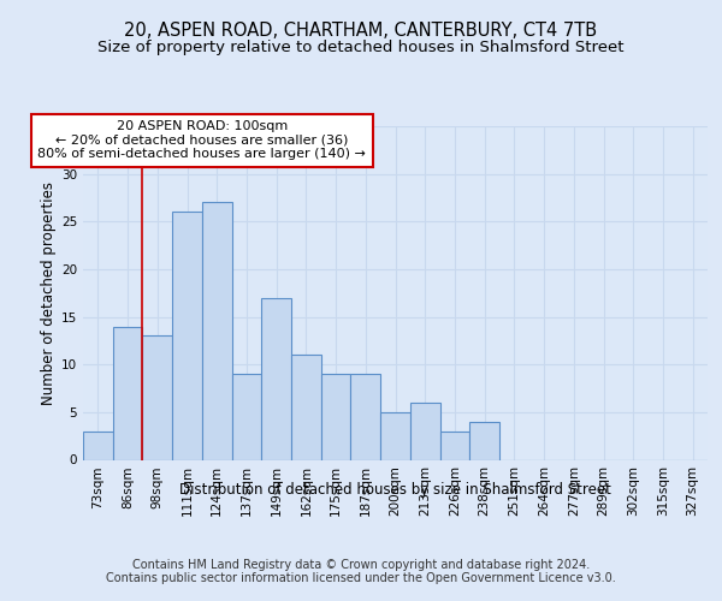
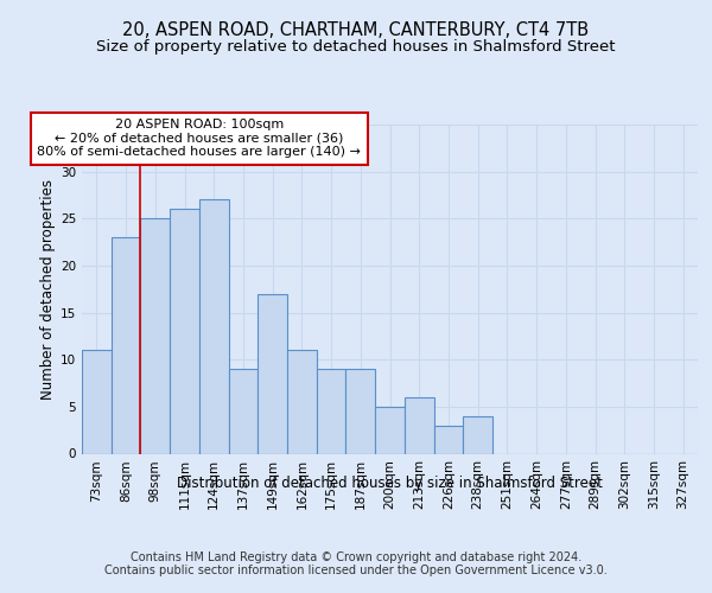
73sqm: 3 -> 11
86sqm: 14 -> 23
98sqm: 13 -> 25
